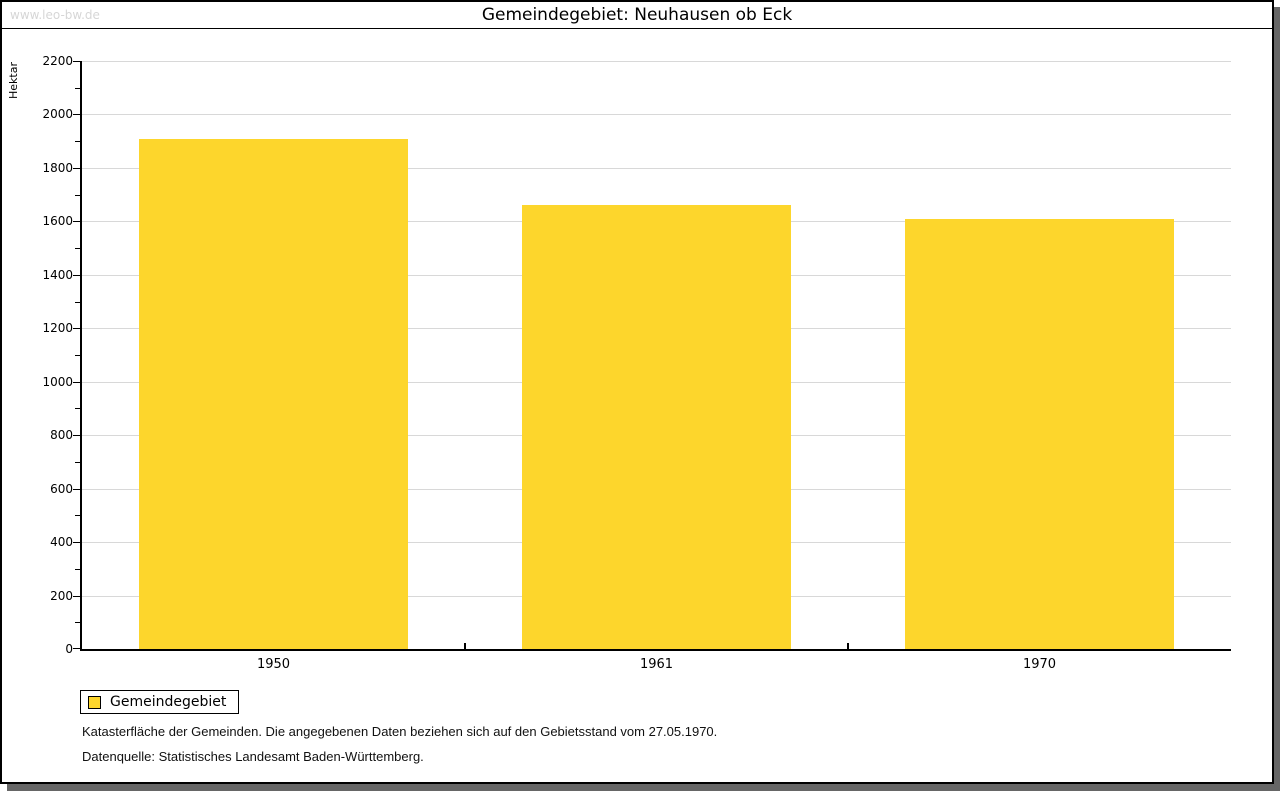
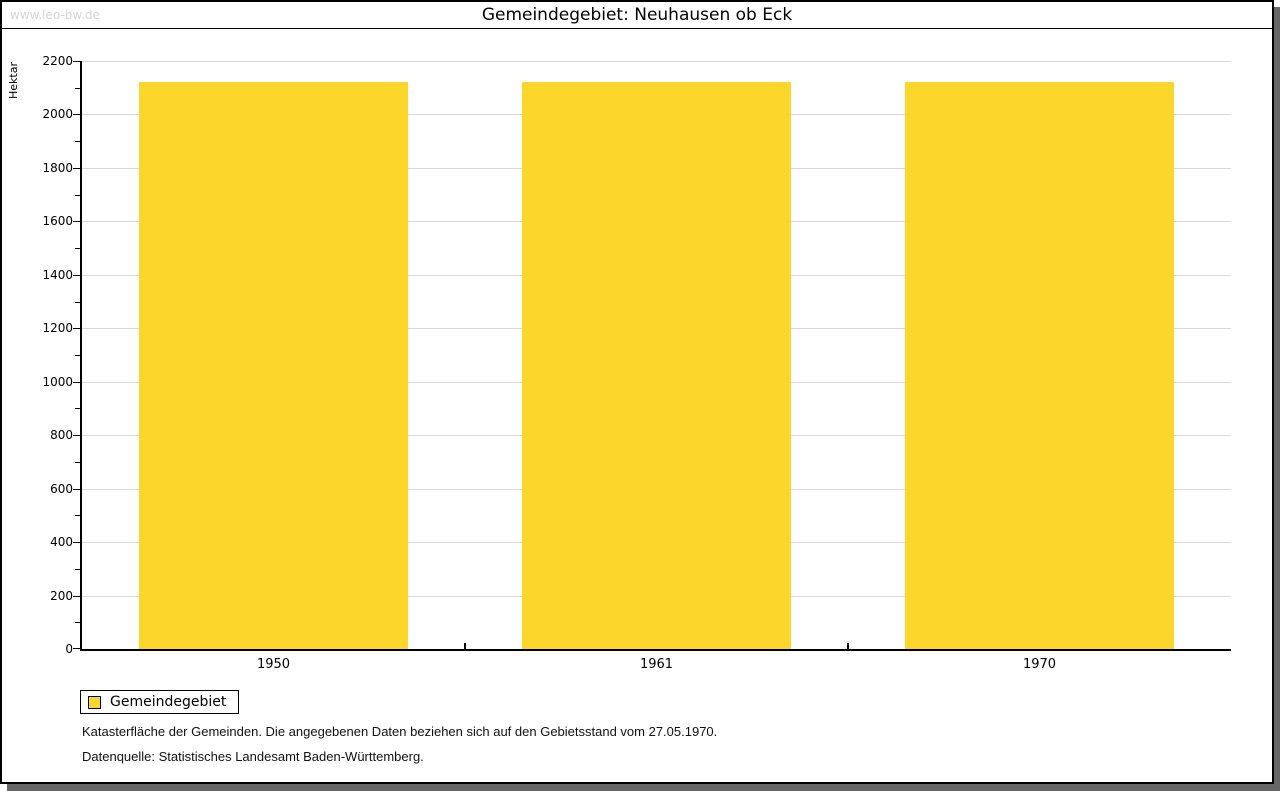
1950: 1910 -> 2120
1961: 1660 -> 2120
1970: 1610 -> 2120
